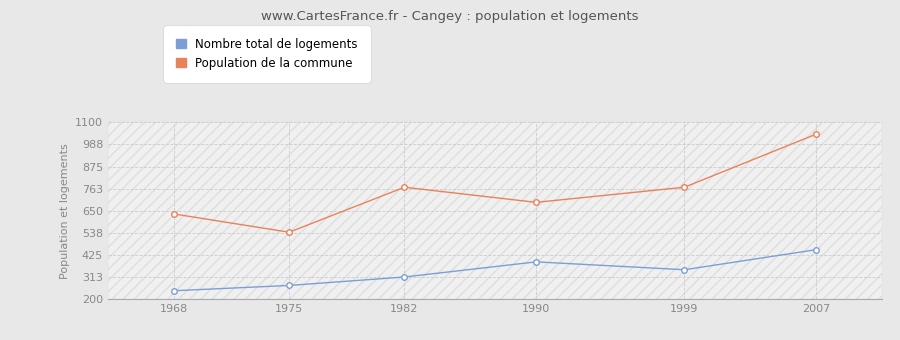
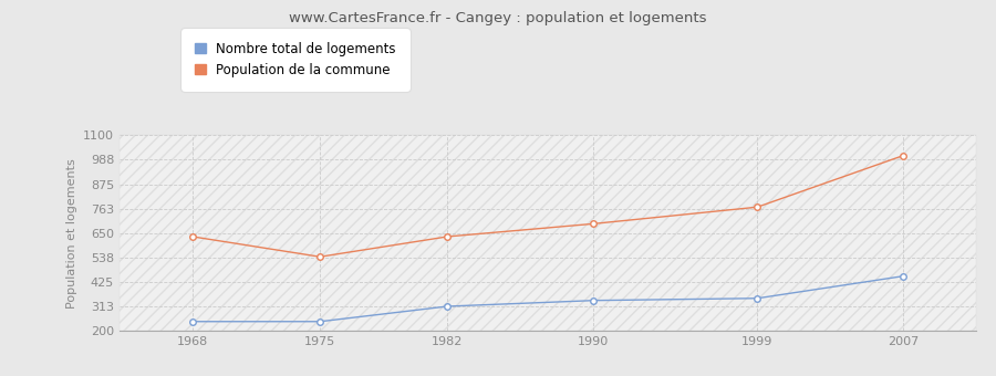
Nombre total de logements/1975: 270 -> 240
Population de la commune/1982: 770 -> 630
Nombre total de logements/1990: 390 -> 340
Population de la commune/2007: 1040 -> 1010
